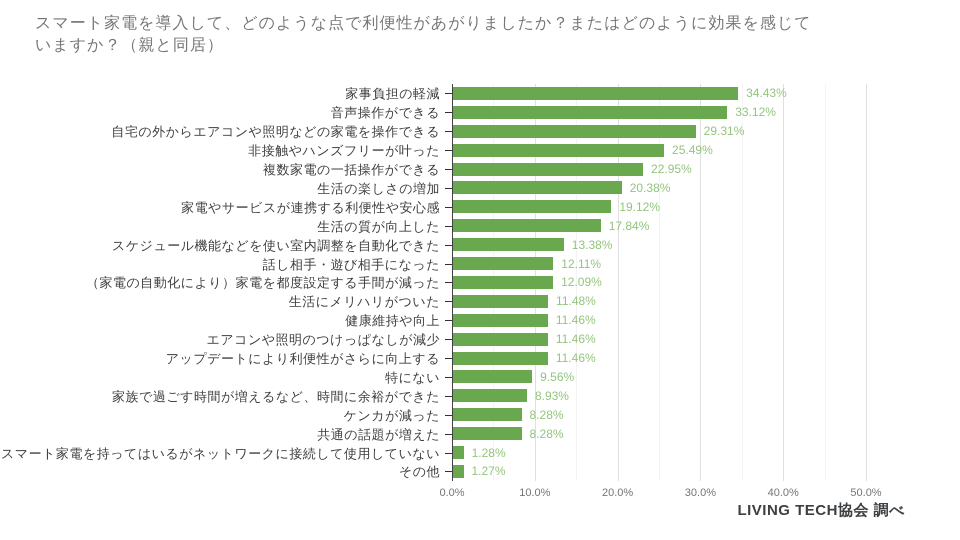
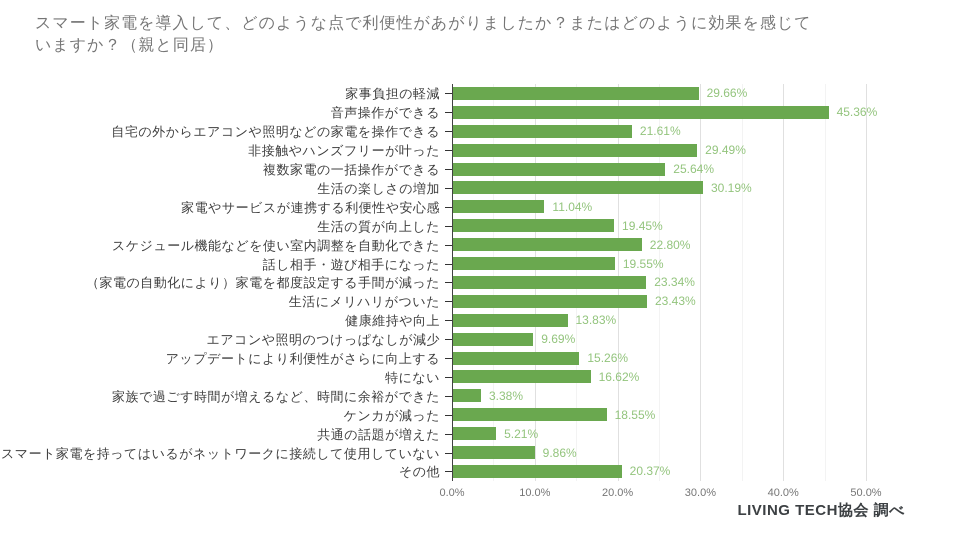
家事負担の軽減: 34.43% -> 29.66%
音声操作ができる: 33.12% -> 45.36%
自宅の外からエアコンや照明などの家電を操作できる: 29.31% -> 21.61%
非接触やハンズフリーが叶った: 25.49% -> 29.49%
複数家電の一括操作ができる: 22.95% -> 25.64%
生活の楽しさの増加: 20.38% -> 30.19%
家電やサービスが連携する利便性や安心感: 19.12% -> 11.04%
生活の質が向上した: 17.84% -> 19.45%
スケジュール機能などを使い室内調整を自動化できた: 13.38% -> 22.80%
話し相手・遊び相手になった: 12.11% -> 19.55%
（家電の自動化により）家電を都度設定する手間が減った: 12.09% -> 23.34%
生活にメリハリがついた: 11.48% -> 23.43%
健康維持や向上: 11.46% -> 13.83%
エアコンや照明のつけっぱなしが減少: 11.46% -> 9.69%
アップデートにより利便性がさらに向上する: 11.46% -> 15.26%
特にない: 9.56% -> 16.62%
家族で過ごす時間が増えるなど、時間に余裕ができた: 8.93% -> 3.38%
ケンカが減った: 8.28% -> 18.55%
共通の話題が増えた: 8.28% -> 5.21%
スマート家電を持ってはいるがネットワークに接続して使用していない: 1.28% -> 9.86%
その他: 1.27% -> 20.37%
